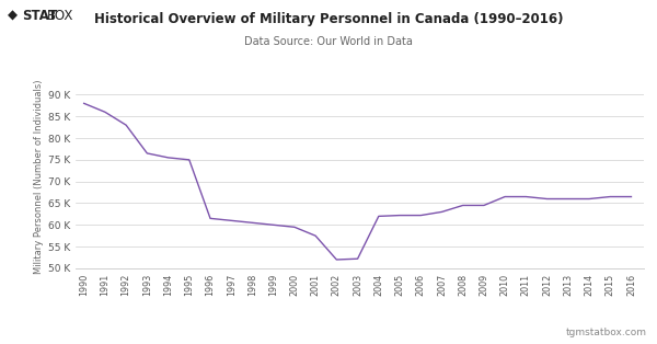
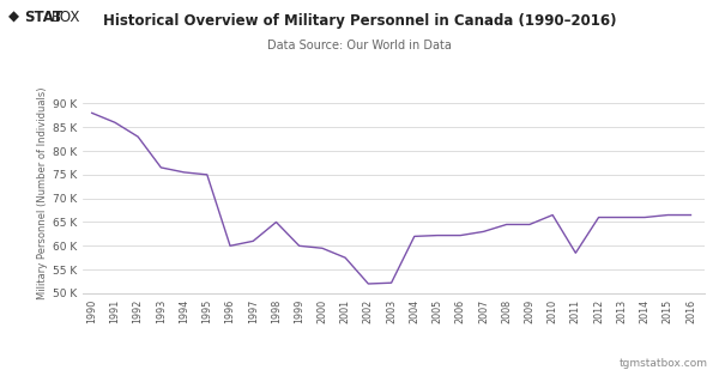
1996: 61.5 K -> 60.0 K
1998: 60.5 K -> 65.0 K
2011: 66.5 K -> 58.5 K
